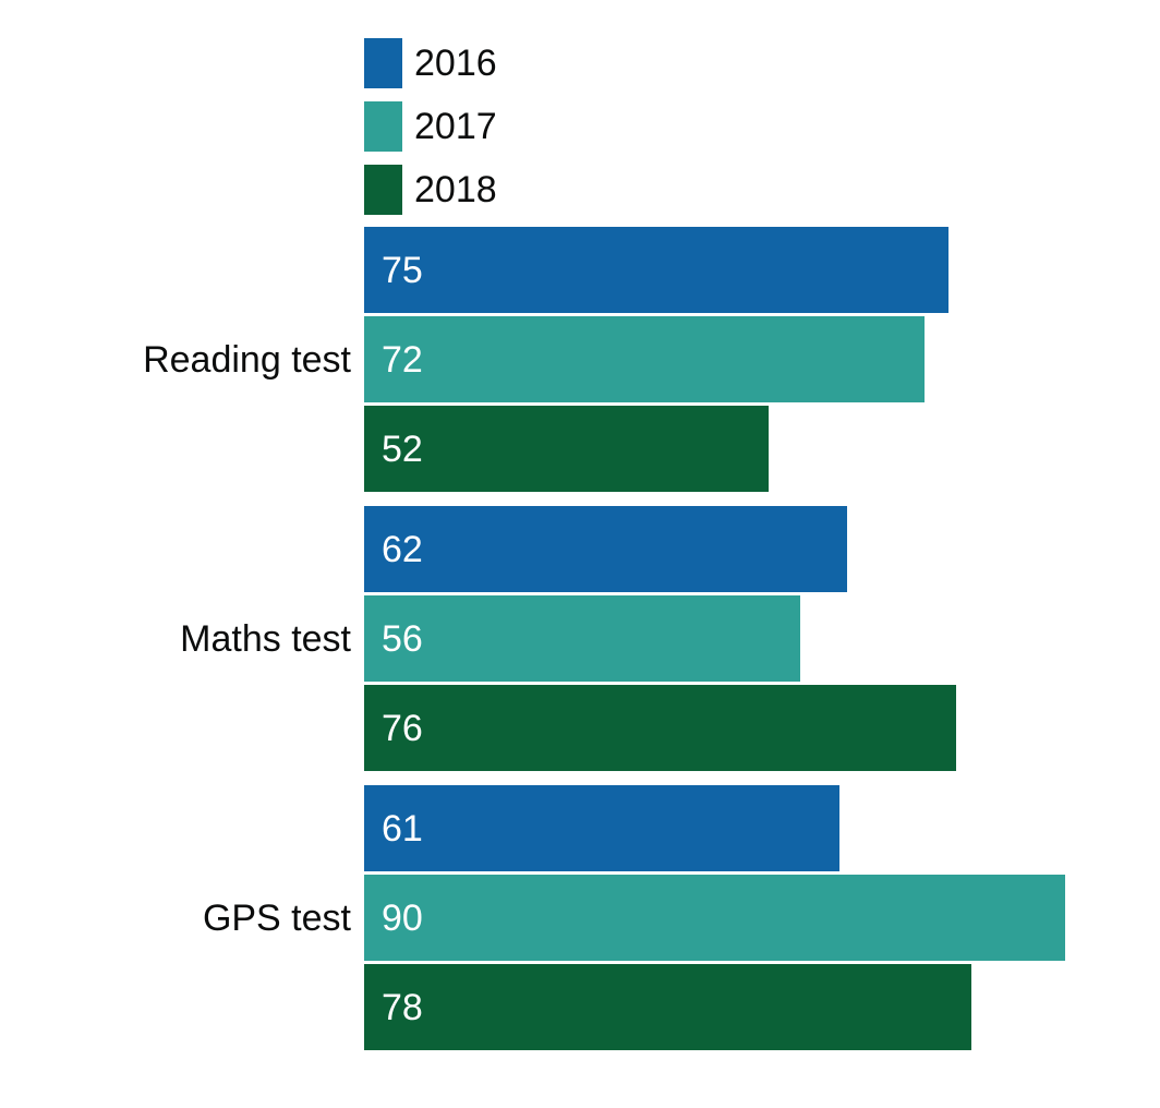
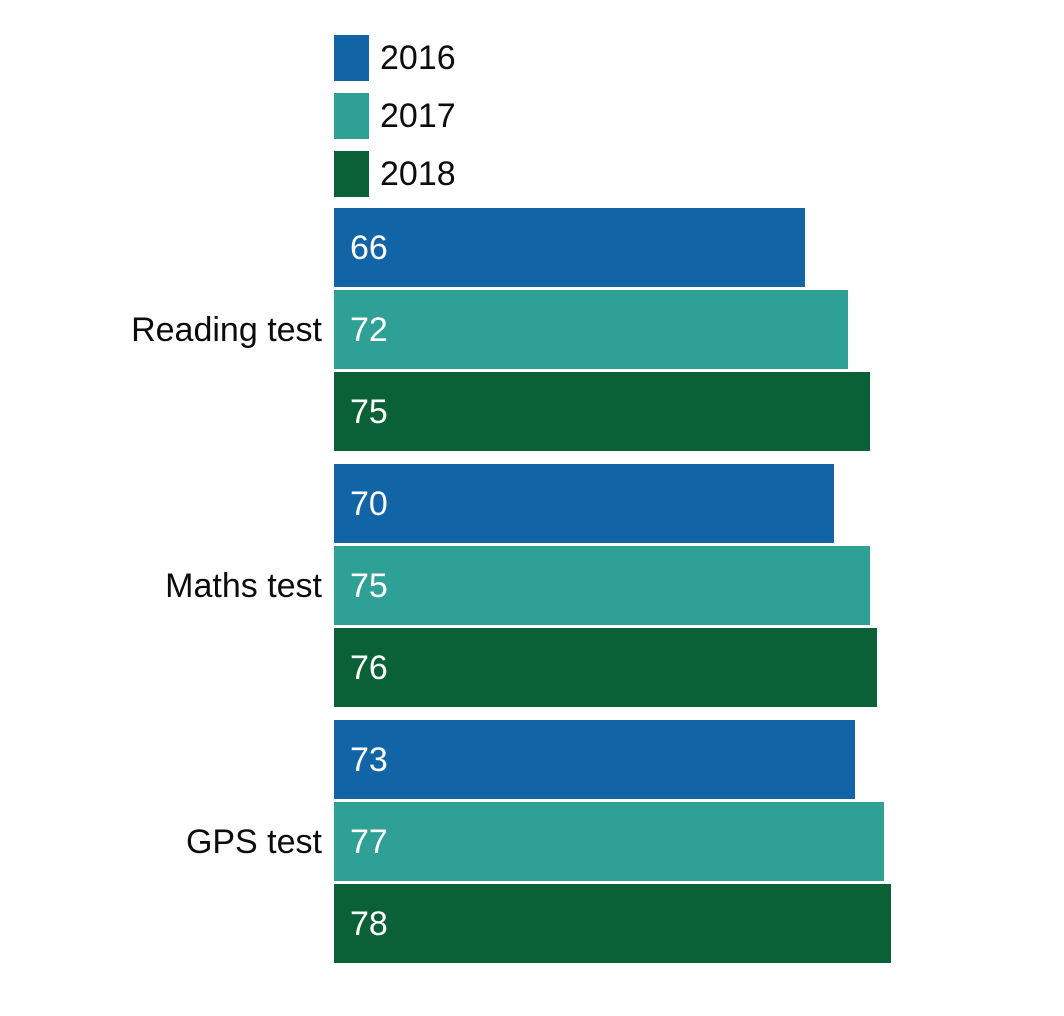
2016/Reading test: 75 -> 66
2018/Reading test: 52 -> 75
2016/Maths test: 62 -> 70
2017/Maths test: 56 -> 75
2016/GPS test: 61 -> 73
2017/GPS test: 90 -> 77
